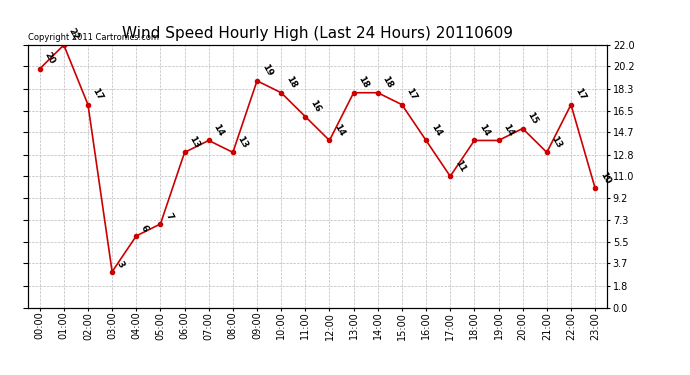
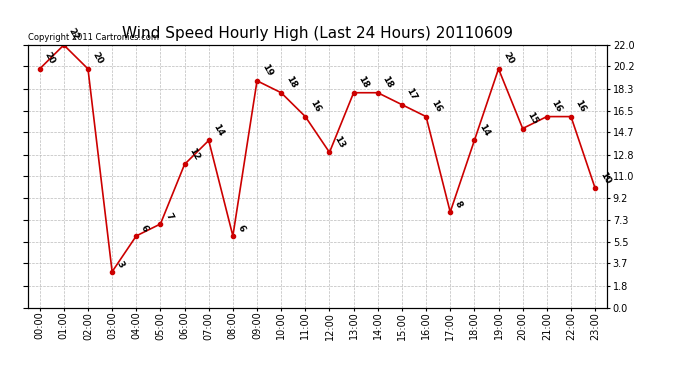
02:00: 17 -> 20
06:00: 13 -> 12
08:00: 13 -> 6
12:00: 14 -> 13
16:00: 14 -> 16
17:00: 11 -> 8
19:00: 14 -> 20
21:00: 13 -> 16
22:00: 17 -> 16
